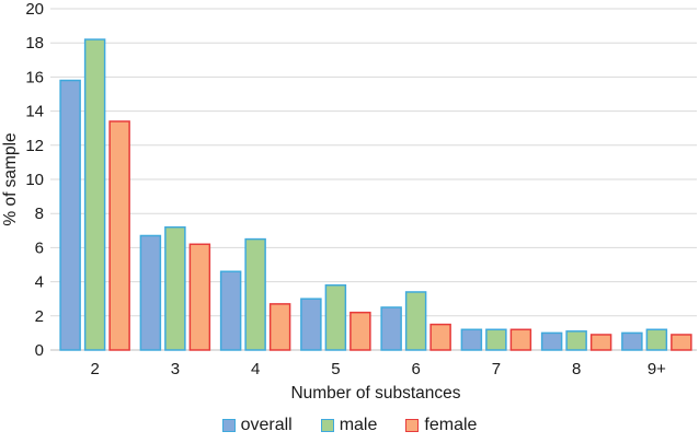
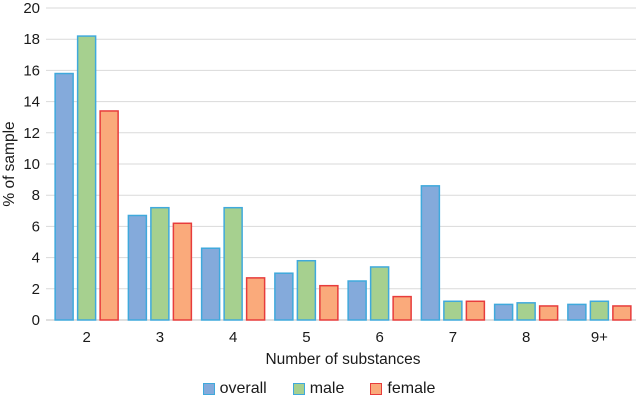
male/4: 6.5 -> 7.2
overall/7: 1.2 -> 8.6
